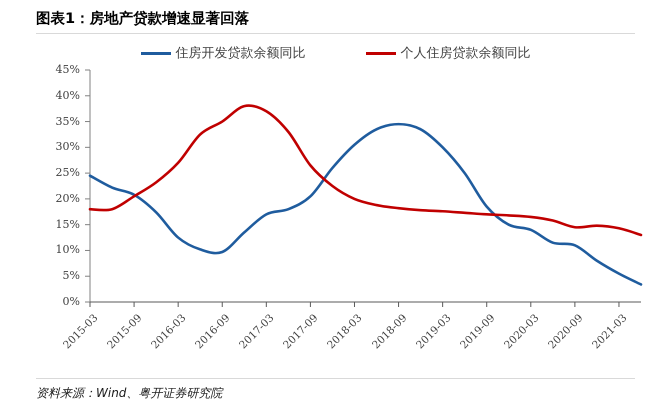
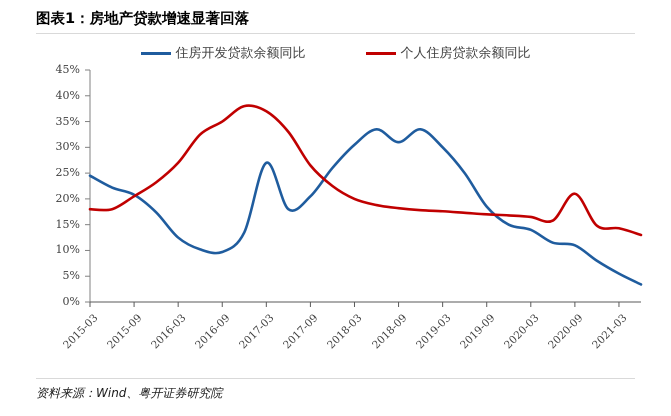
住房开发贷款余额同比/2017-03: 17% -> 27%
住房开发贷款余额同比/2018-09: 34% -> 31%
个人住房贷款余额同比/2020-09: 14% -> 21%
